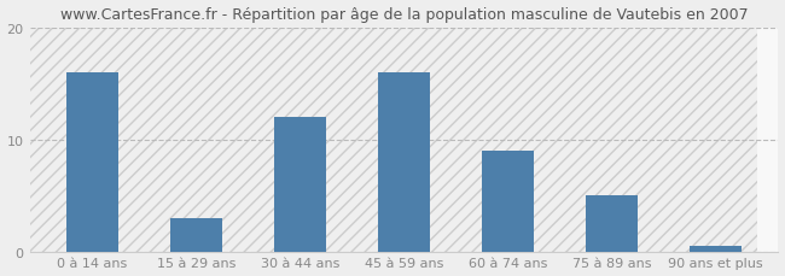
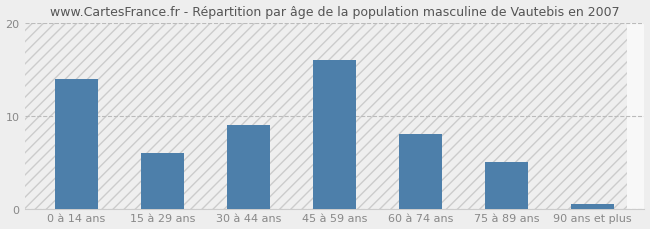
0 à 14 ans: 16.0 -> 14.0
15 à 29 ans: 3.0 -> 6.0
30 à 44 ans: 12.0 -> 9.0
60 à 74 ans: 9.0 -> 8.0
